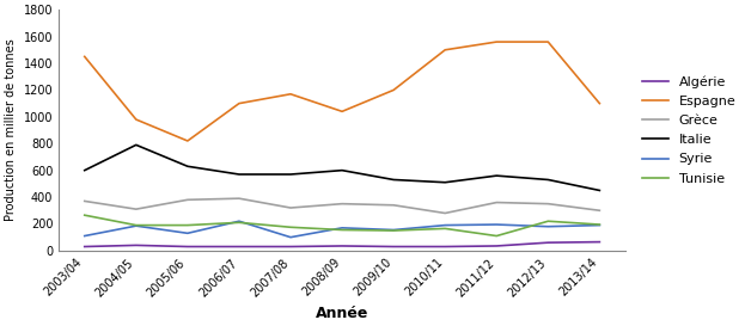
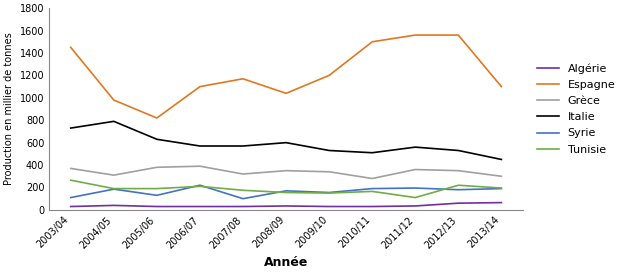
Italie/2003/04: 600 -> 730
